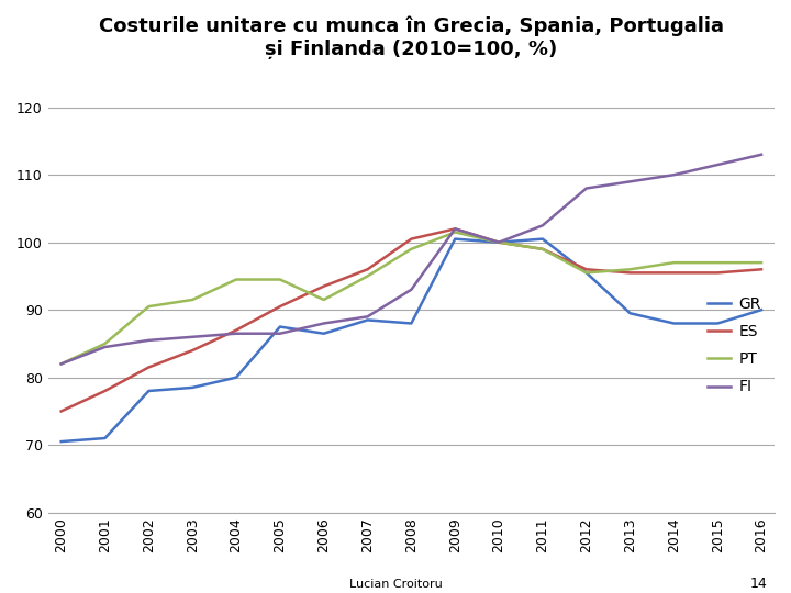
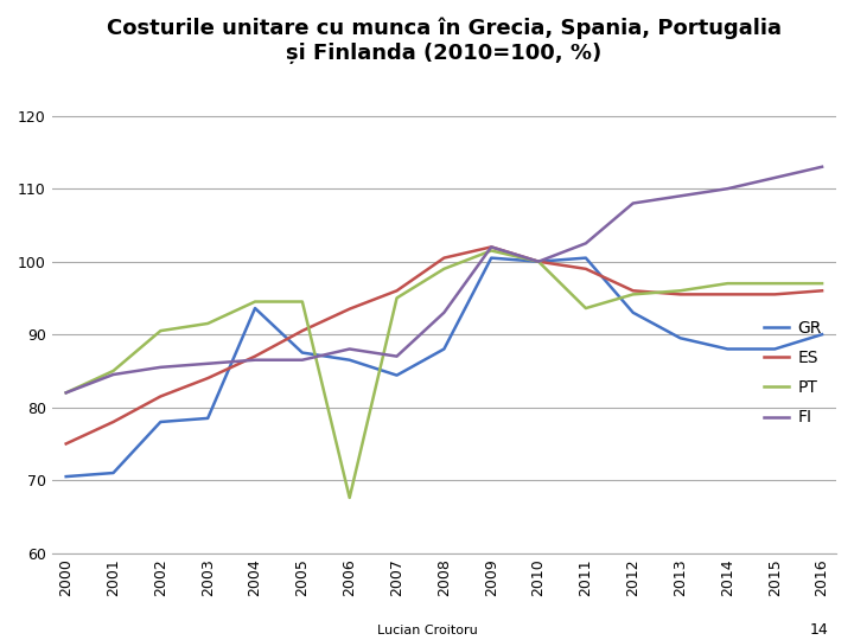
GR/2004: 80.0 -> 93.6
PT/2006: 91.5 -> 67.6
GR/2007: 88.5 -> 84.4
FI/2007: 89.0 -> 87.0
PT/2011: 99.0 -> 93.6
GR/2012: 95.5 -> 93.0
